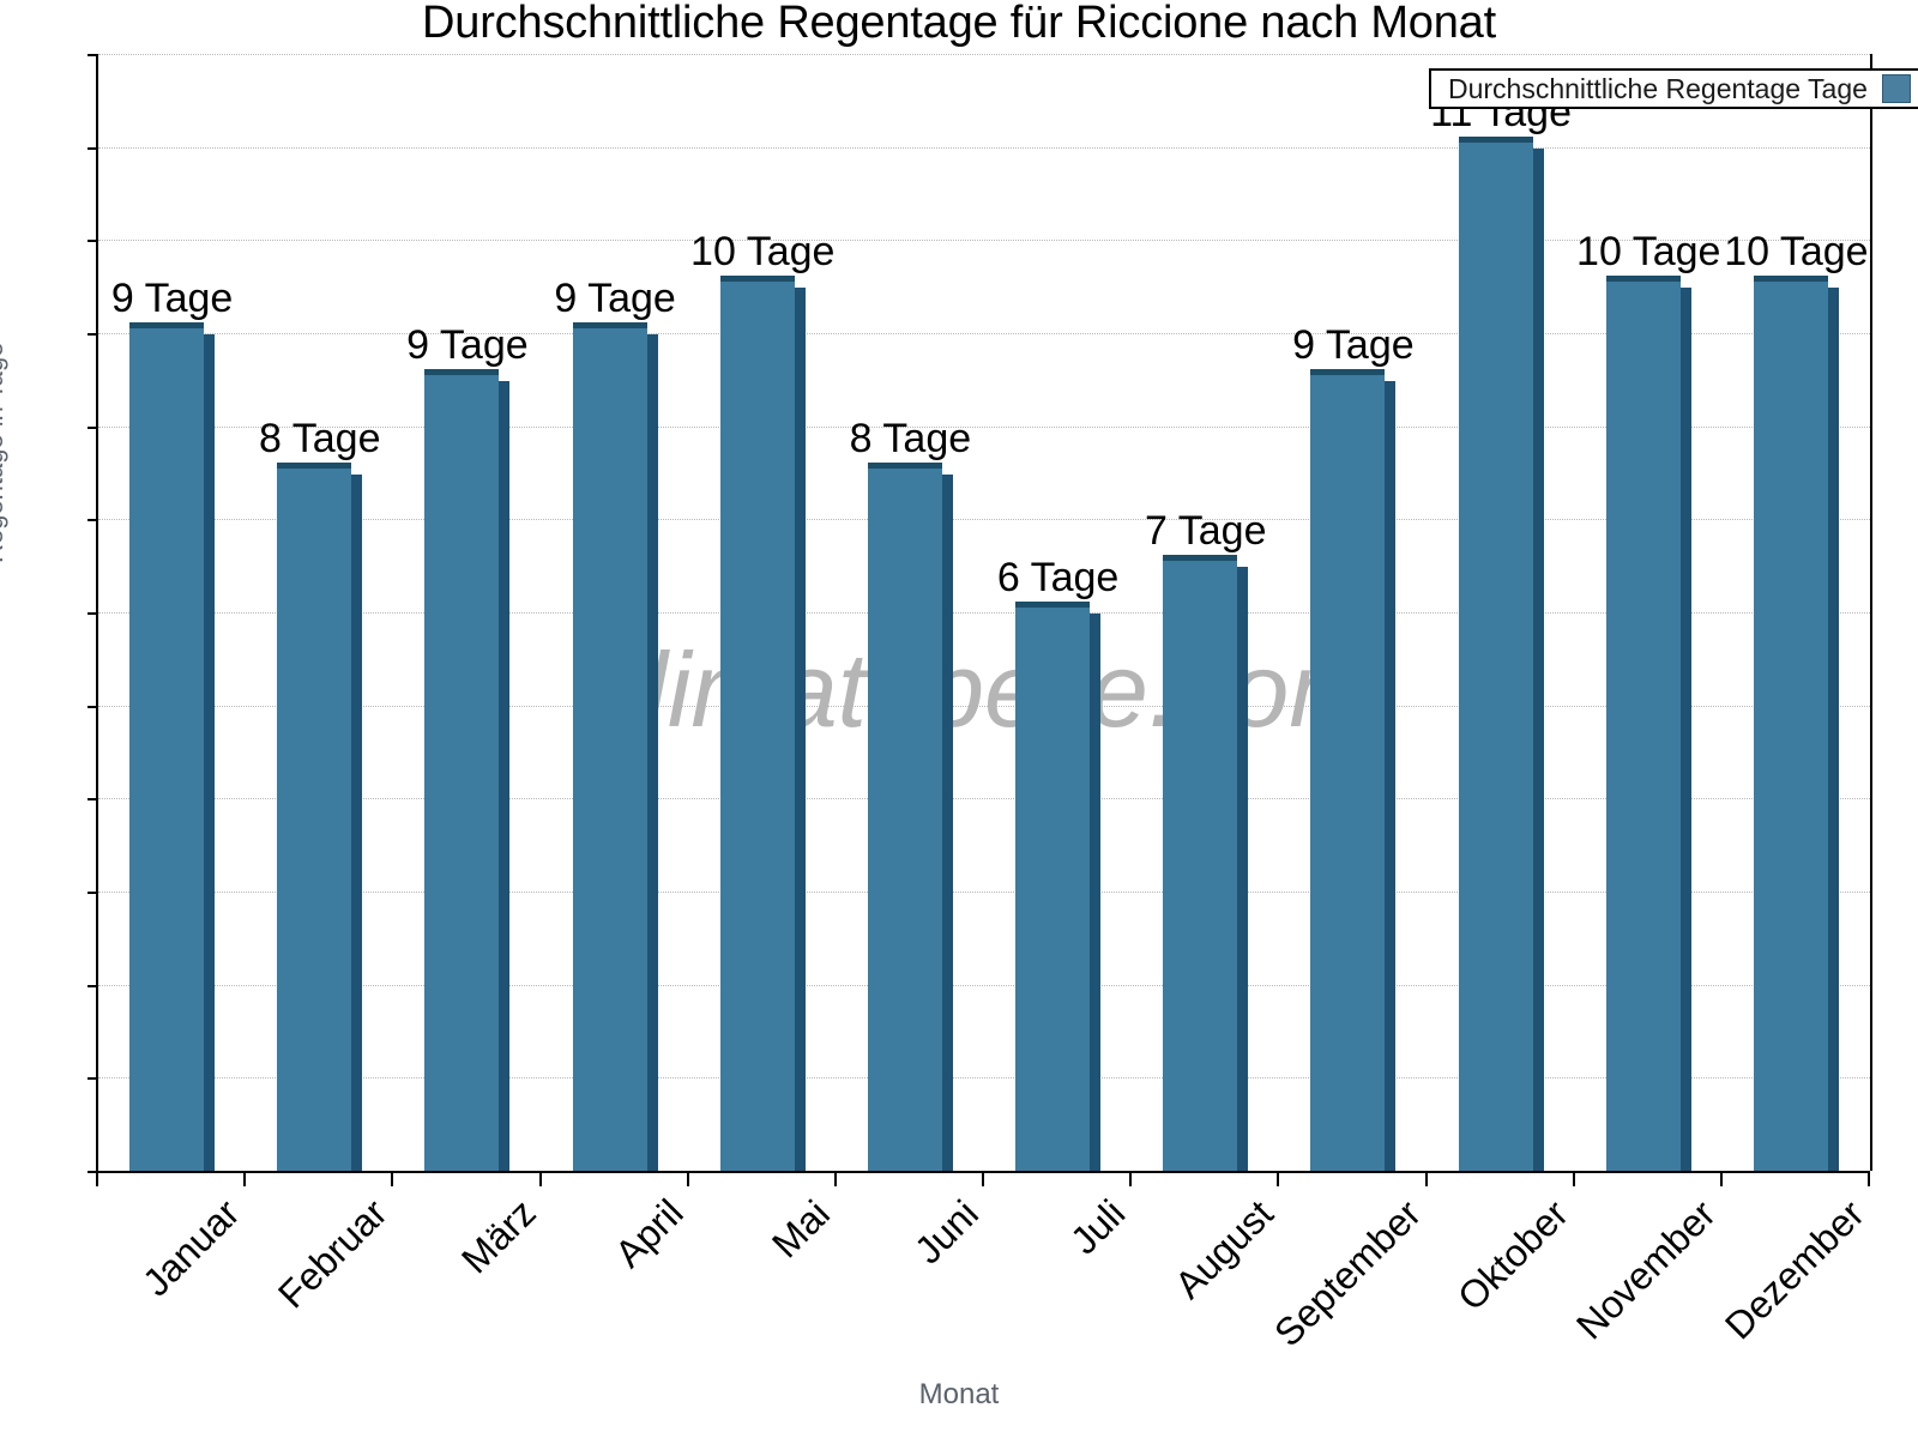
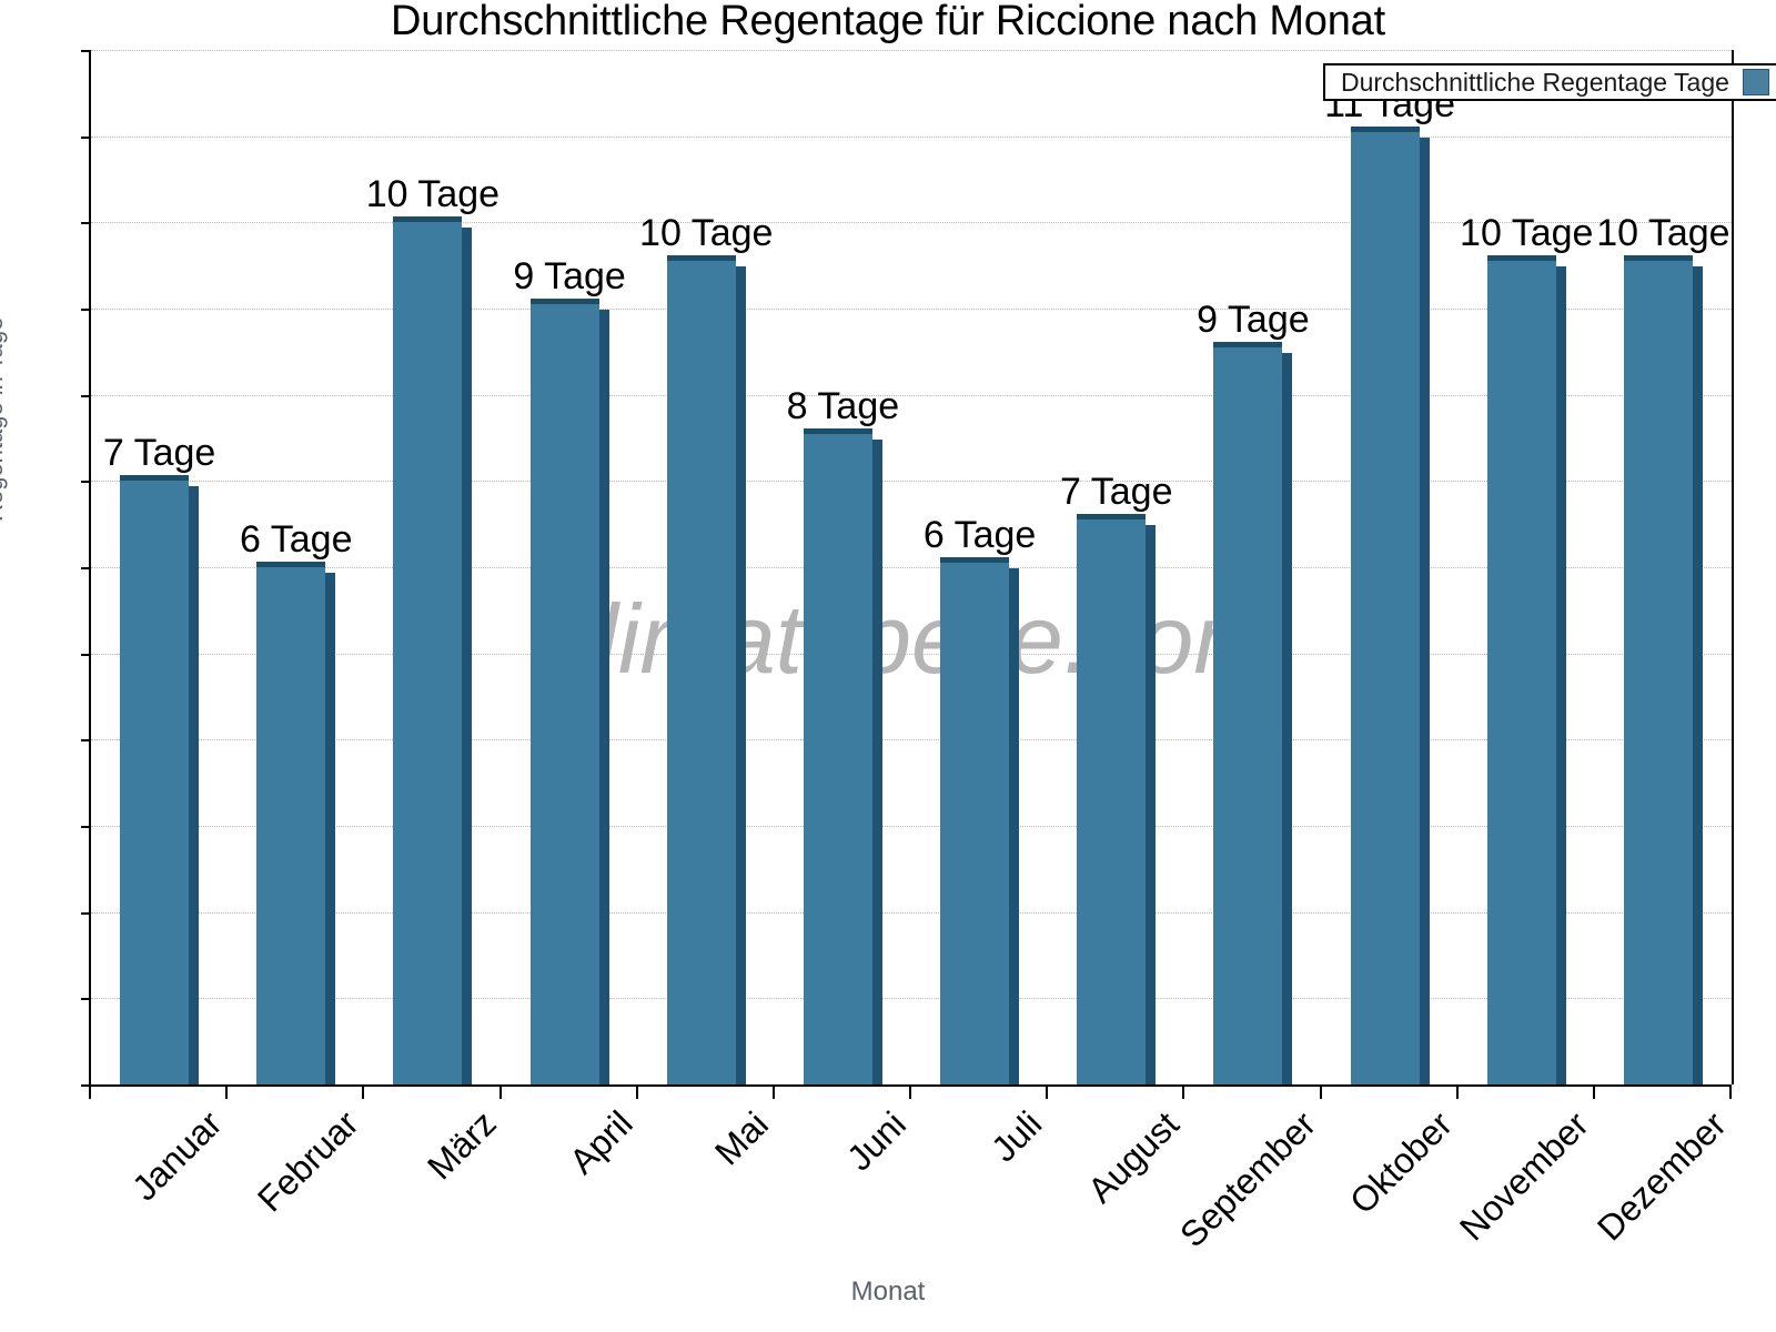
Januar: 9 -> 7
Februar: 8 -> 6
März: 9 -> 10
